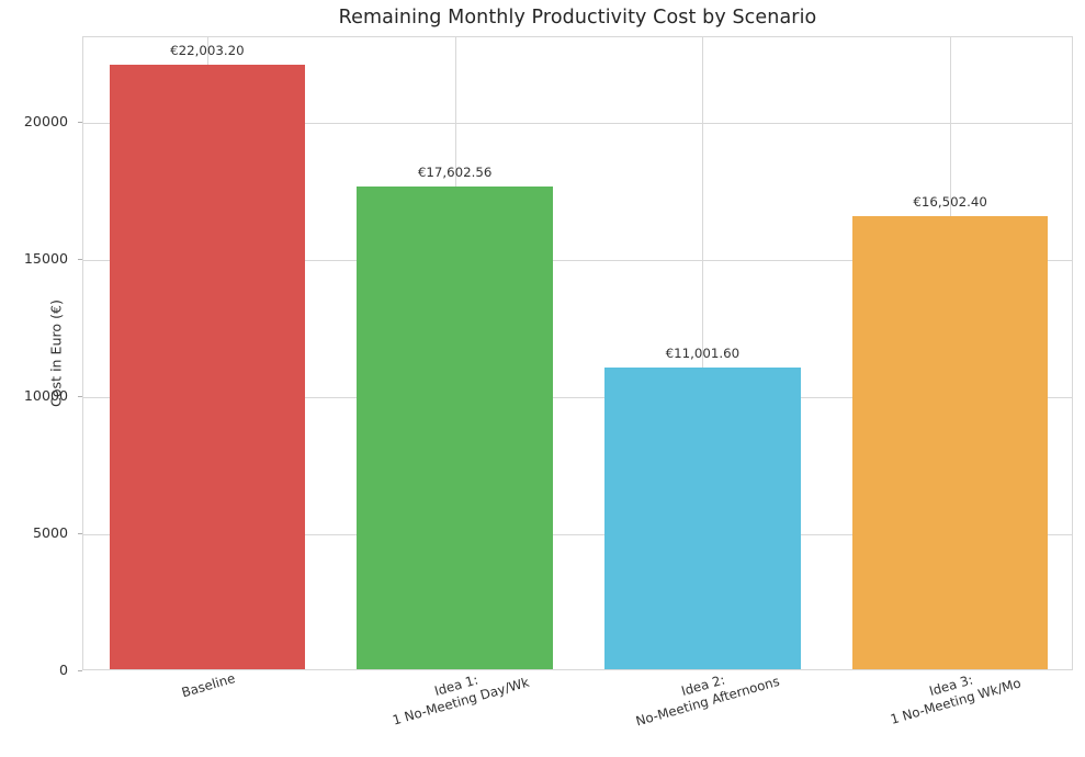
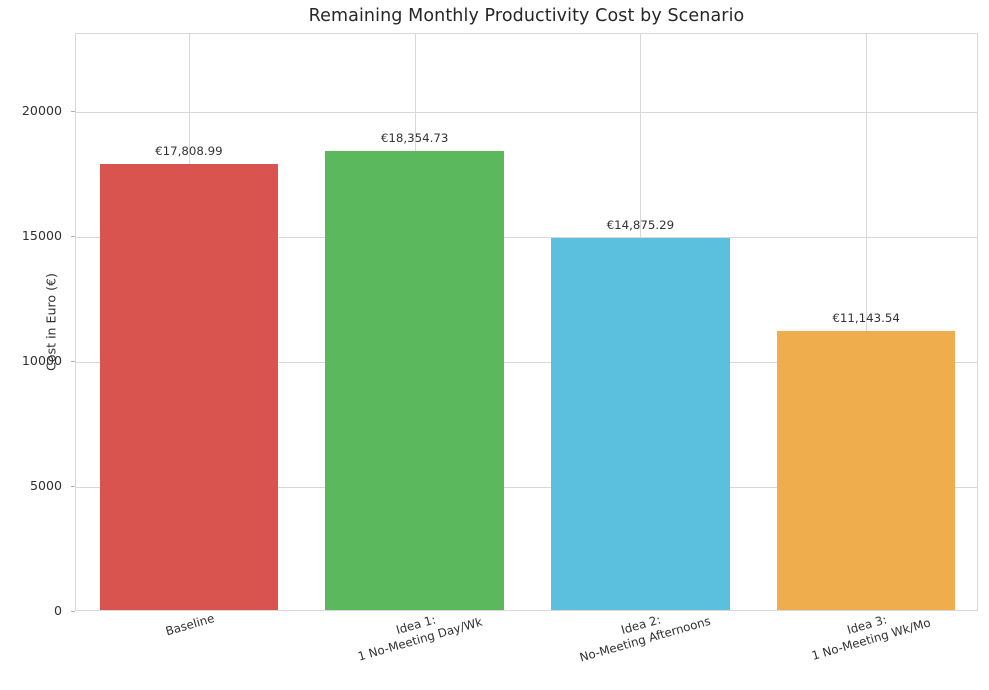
Baseline: €22,003.20 -> €17,808.99
Idea 1: 1 No-Meeting Day/Wk: €17,602.56 -> €18,354.73
Idea 2: No-Meeting Afternoons: €11,001.60 -> €14,875.29
Idea 3: 1 No-Meeting Wk/Mo: €16,502.40 -> €11,143.54
